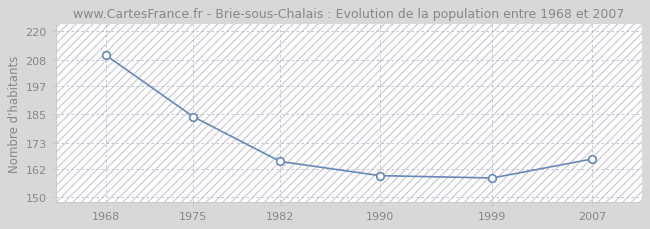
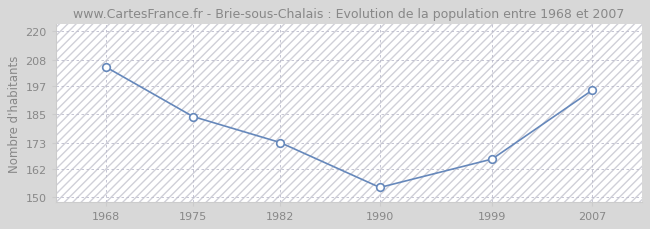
1968: 210 -> 205
1982: 165 -> 173
1990: 159 -> 154
1999: 158 -> 166
2007: 166 -> 195
